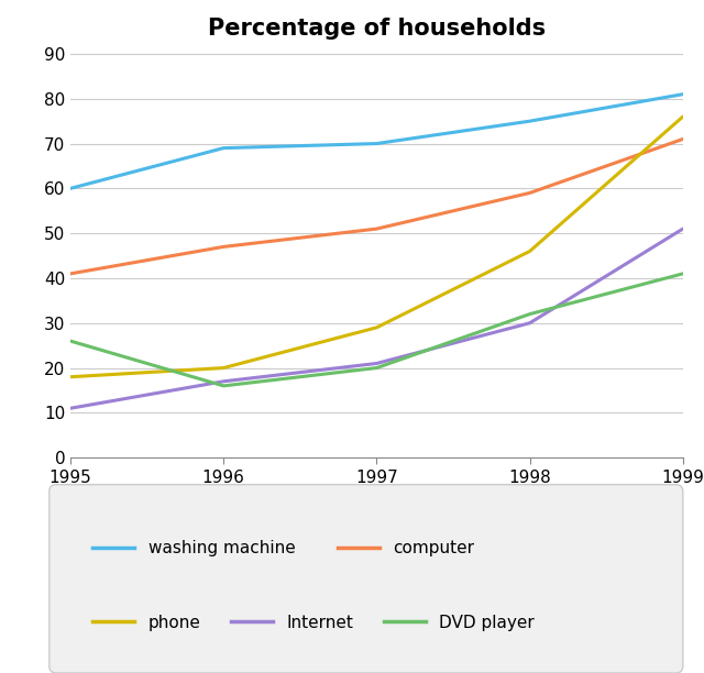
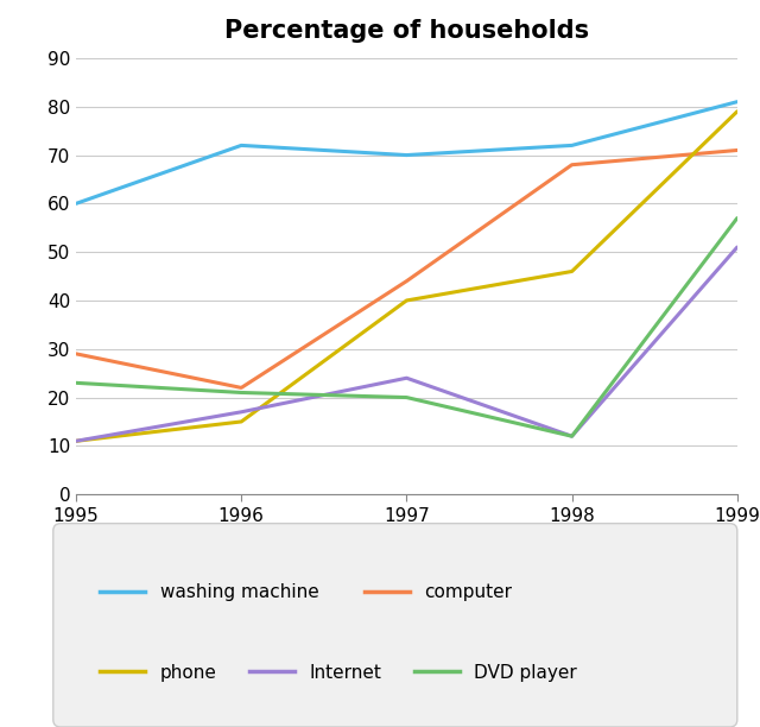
computer/1995: 41 -> 29
phone/1995: 18 -> 11
DVD player/1995: 26 -> 23
washing machine/1996: 69 -> 72
computer/1996: 47 -> 22
phone/1996: 20 -> 15
DVD player/1996: 16 -> 21
computer/1997: 51 -> 44
phone/1997: 29 -> 40
Internet/1997: 21 -> 24
washing machine/1998: 75 -> 72
computer/1998: 59 -> 68
Internet/1998: 30 -> 12
DVD player/1998: 32 -> 12
phone/1999: 76 -> 79
DVD player/1999: 41 -> 57
